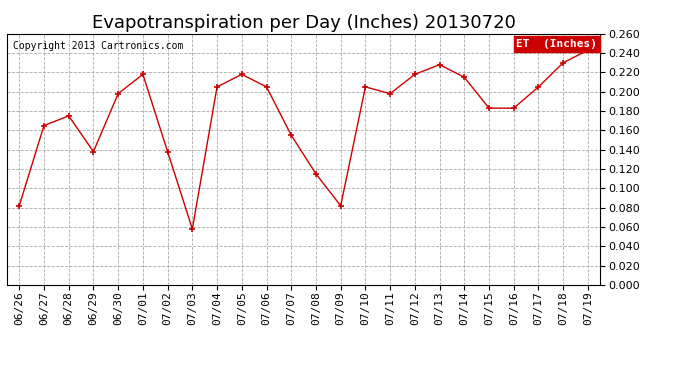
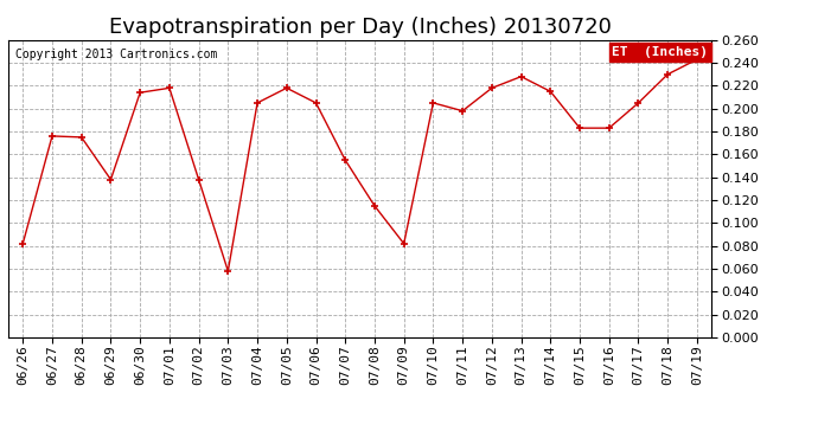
06/27: 0.165 -> 0.176
06/30: 0.198 -> 0.214
